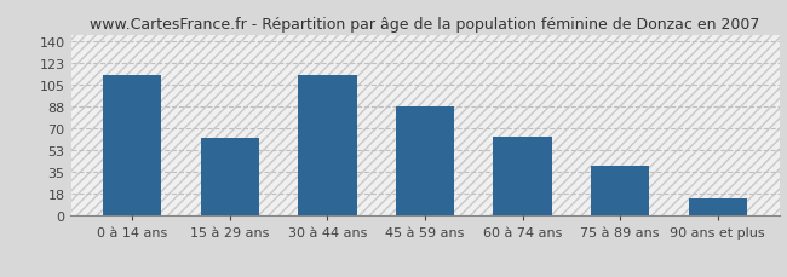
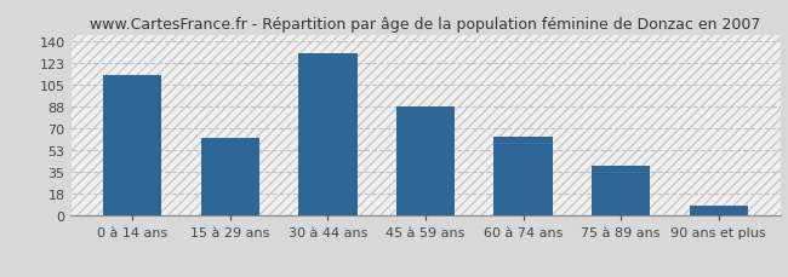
30 à 44 ans: 113 -> 130
90 ans et plus: 14 -> 8
